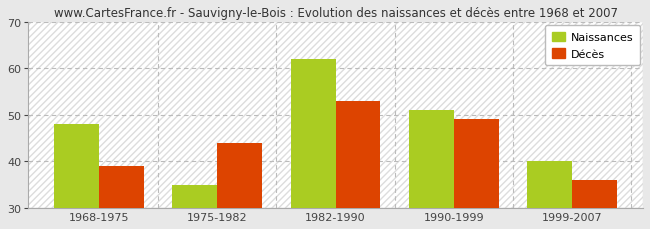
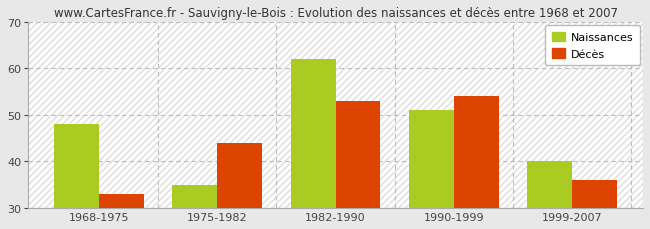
Décès/1968-1975: 39 -> 33
Décès/1990-1999: 49 -> 54
